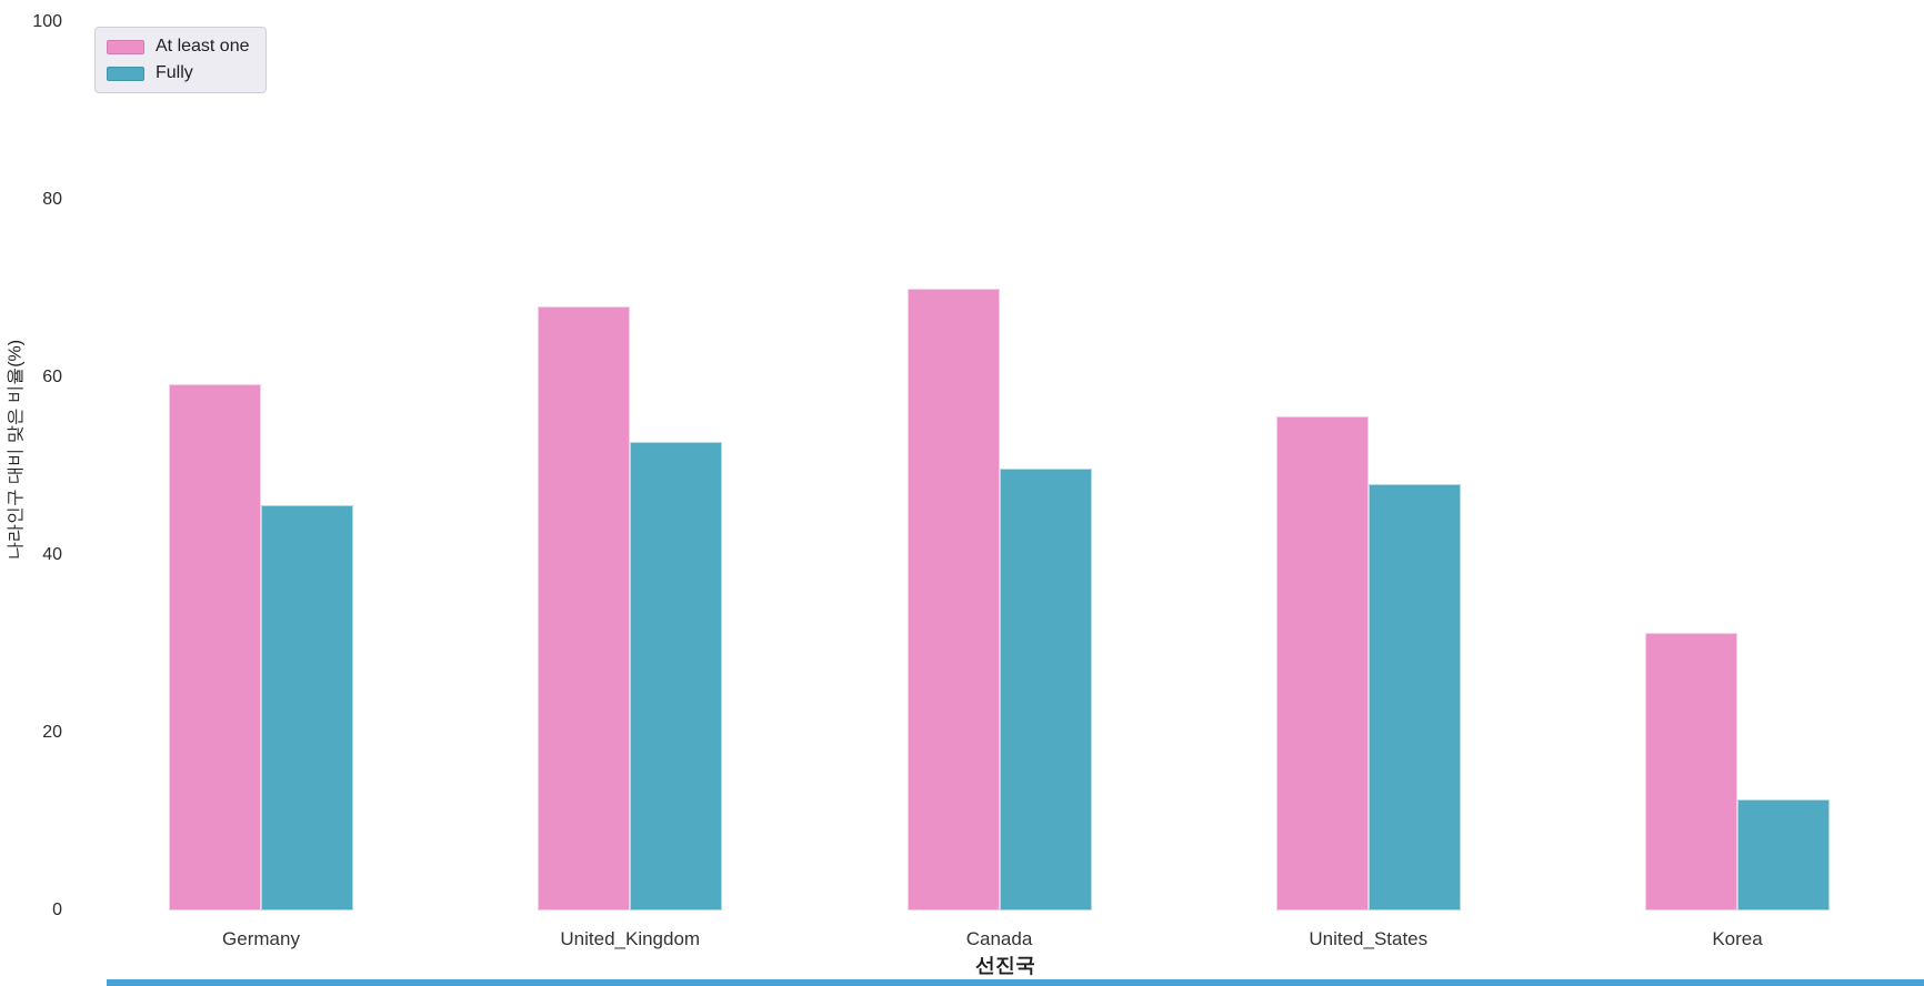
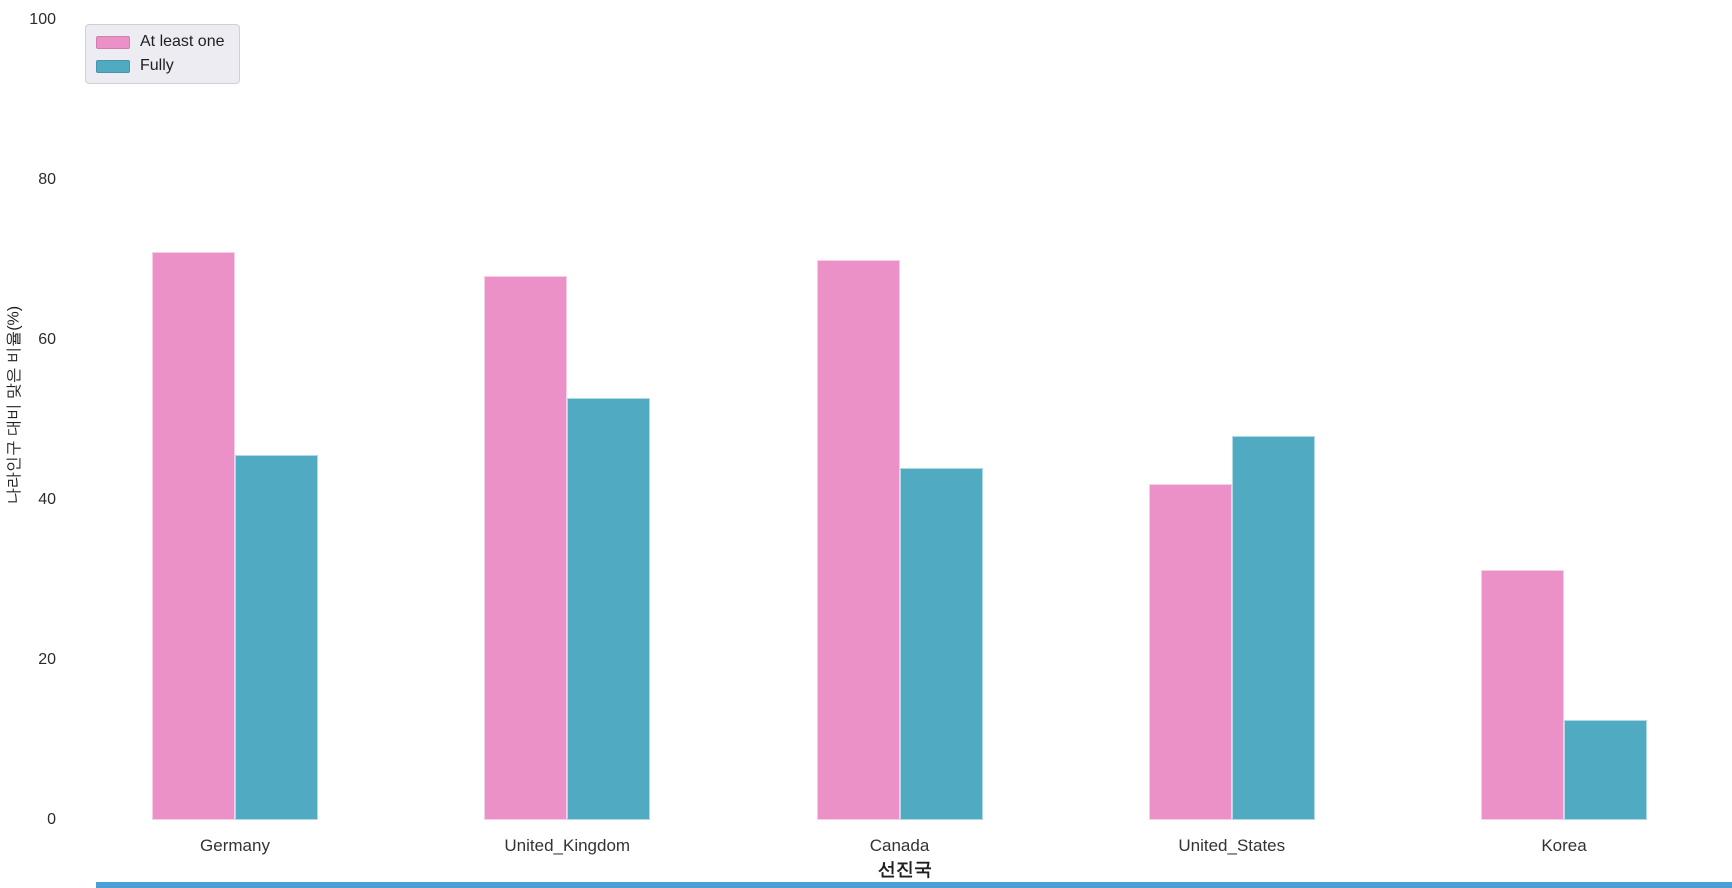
At least one/Germany: 59 -> 71
Fully/Canada: 50 -> 44
At least one/United_States: 56 -> 42
